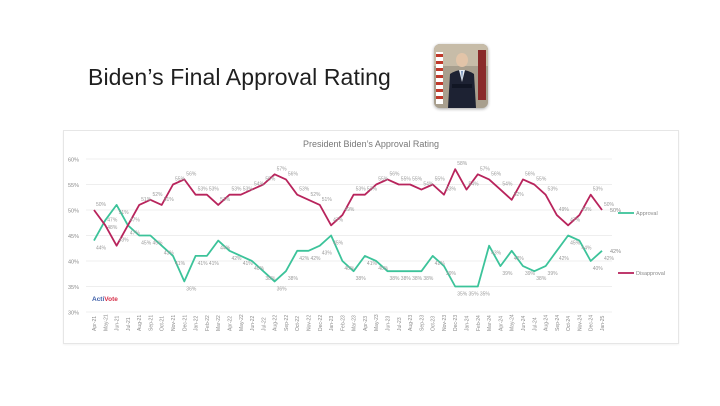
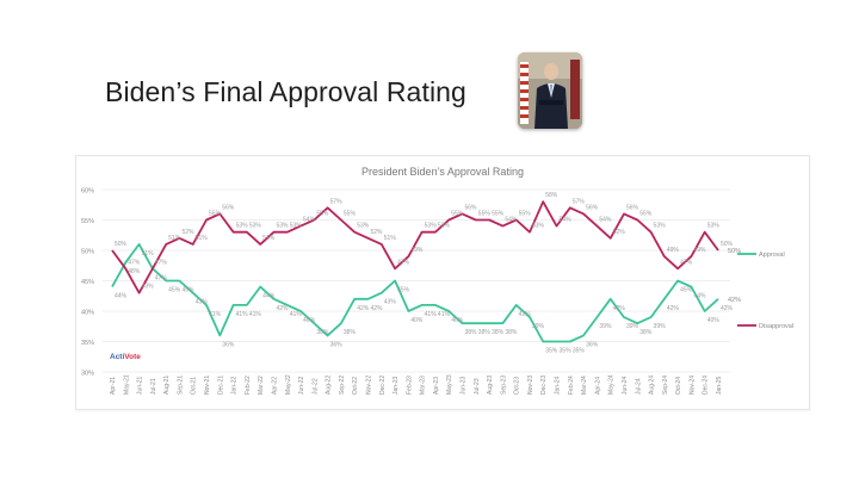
Disapproval/Sep-22: 56% -> 55%
Approval/Mar-23: 38% -> 41%
Approval/Mar-24: 43% -> 36%
